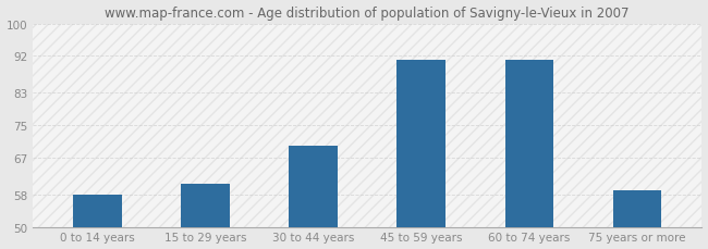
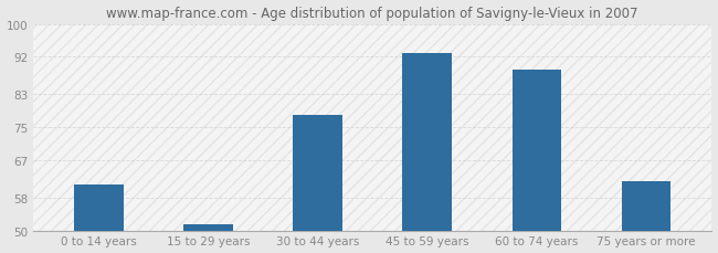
0 to 14 years: 58.0 -> 61.0
15 to 29 years: 60.5 -> 51.5
30 to 44 years: 70.0 -> 78.0
45 to 59 years: 91.0 -> 93.0
60 to 74 years: 91.0 -> 89.0
75 years or more: 59.0 -> 62.0
